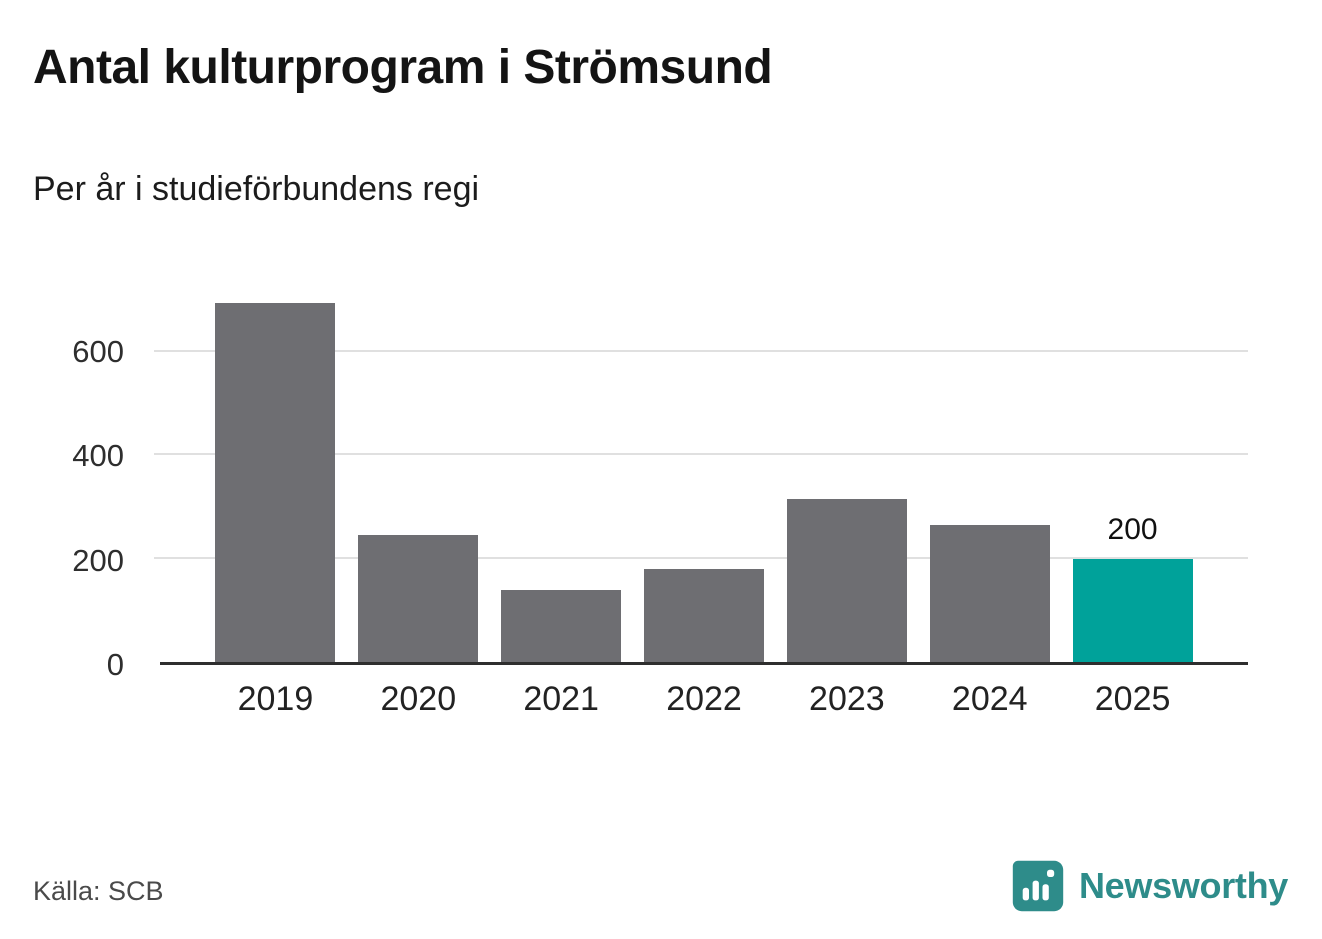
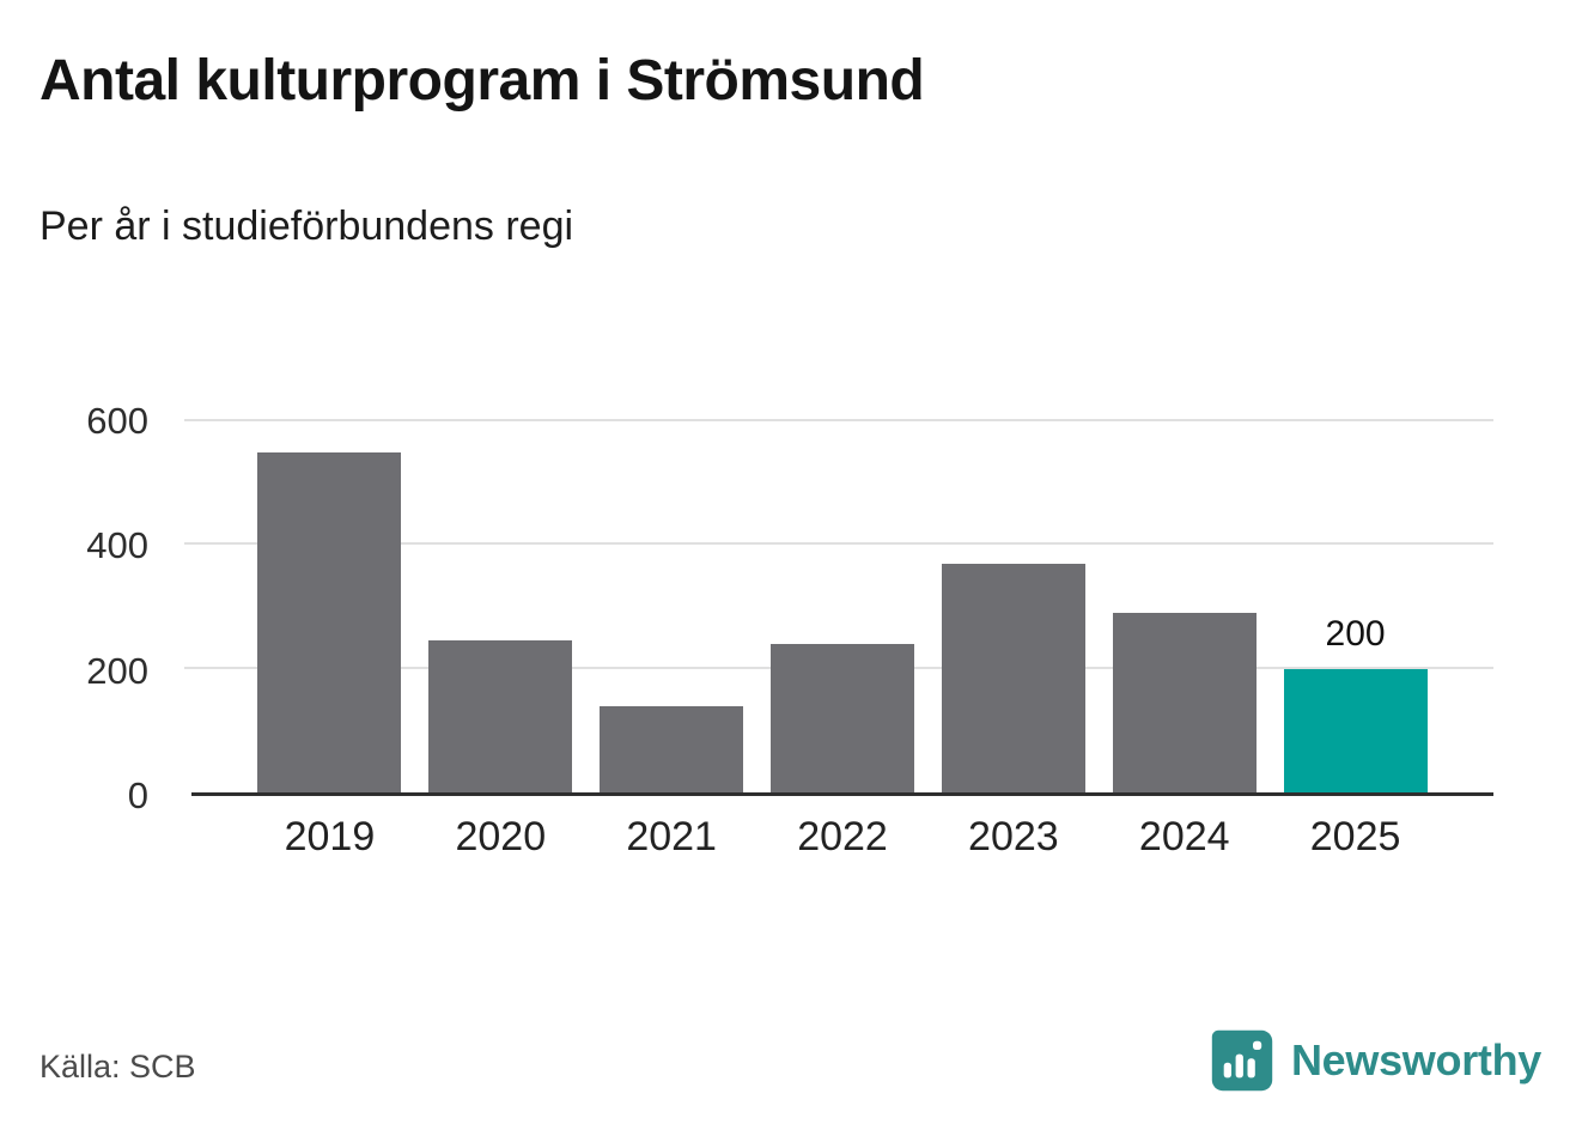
2019: 700 -> 550
2022: 180 -> 240
2023: 320 -> 370
2024: 260 -> 290
